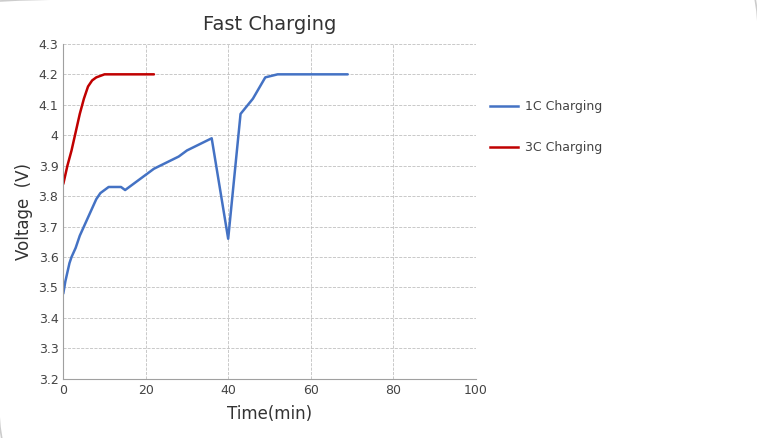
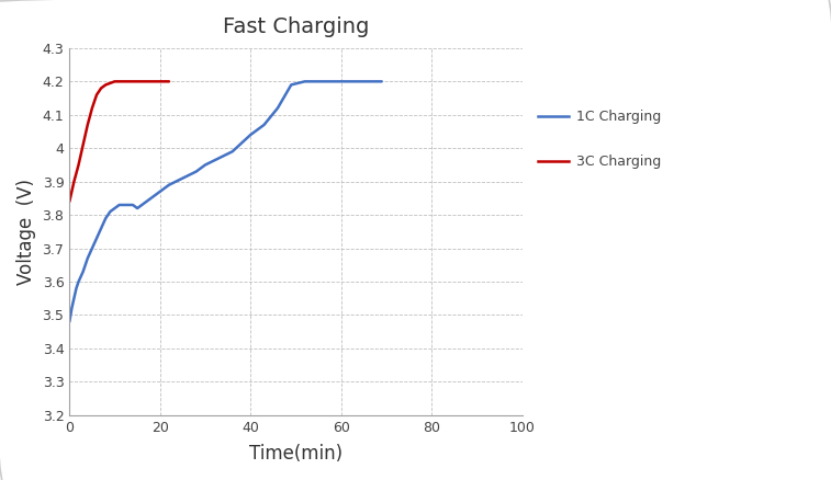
1C Charging/40: 3.66 -> 4.04
